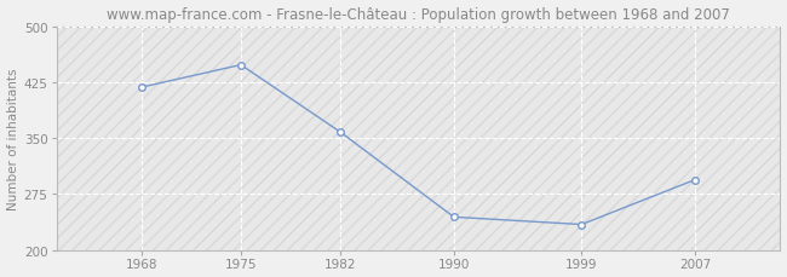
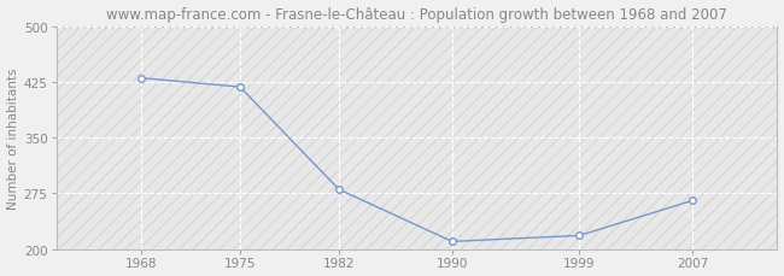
1968: 418 -> 430
1975: 448 -> 418
1982: 358 -> 280
1990: 244 -> 210
1999: 234 -> 218
2007: 294 -> 265
